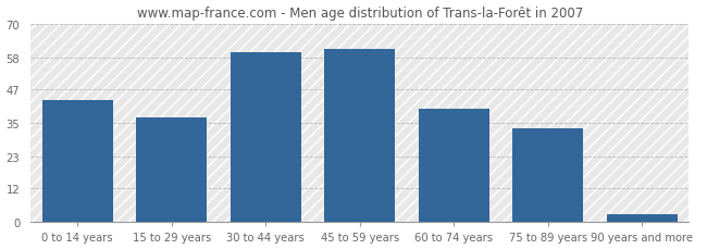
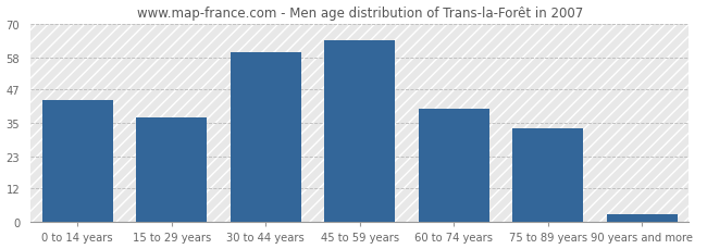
45 to 59 years: 61 -> 64
